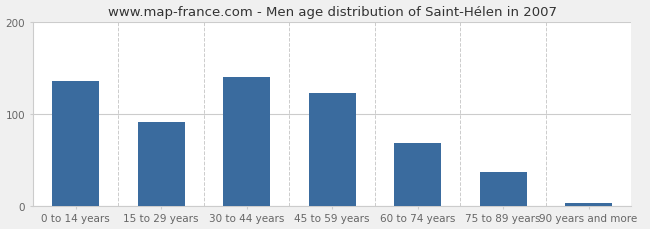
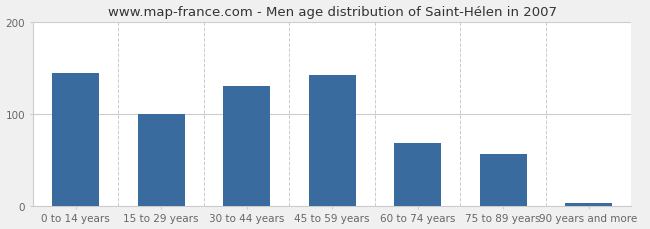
0 to 14 years: 135 -> 144
15 to 29 years: 91 -> 100
30 to 44 years: 140 -> 130
45 to 59 years: 122 -> 142
75 to 89 years: 37 -> 56
